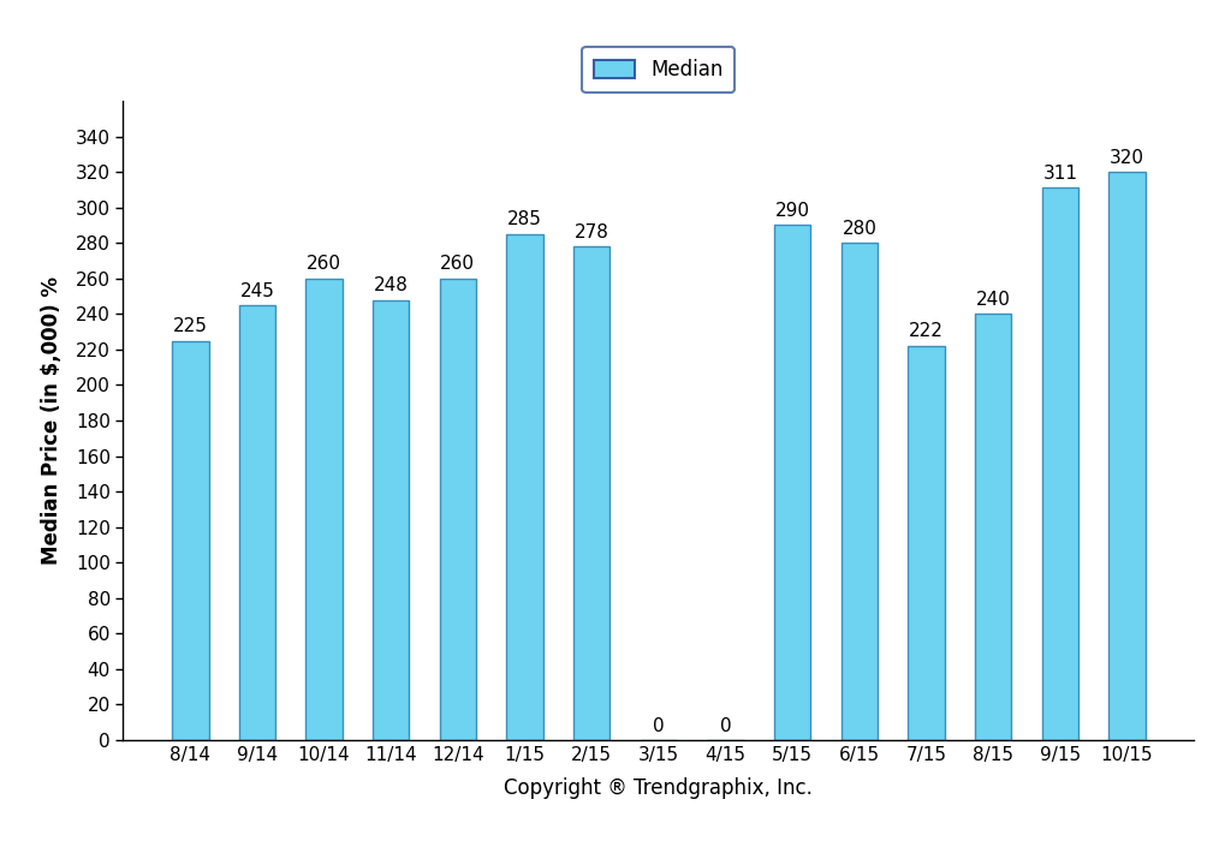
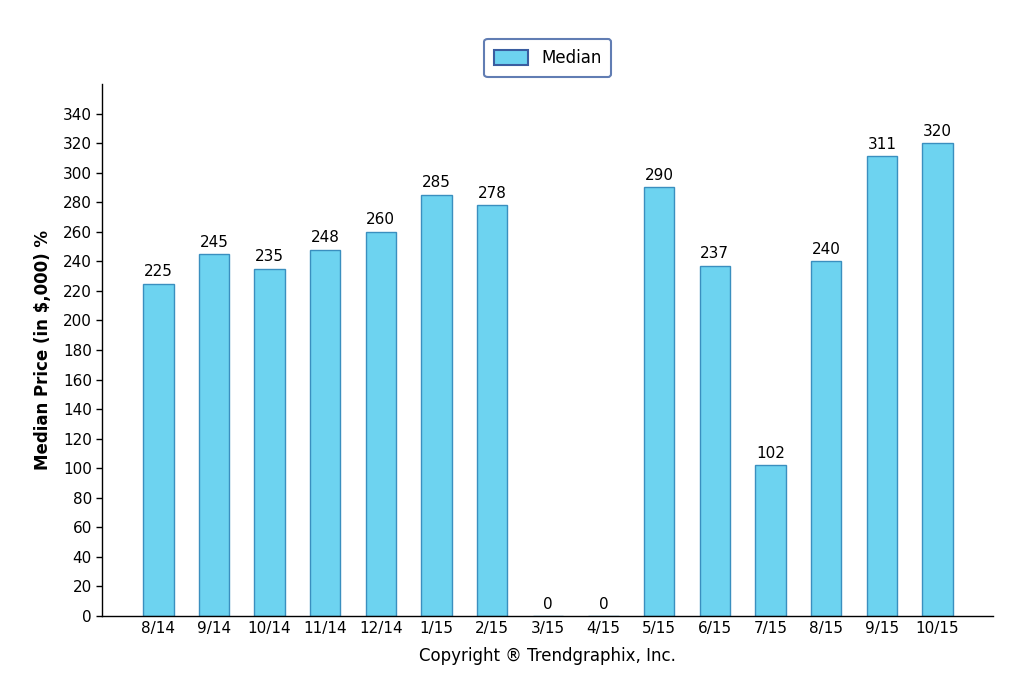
10/14: 260 -> 235
6/15: 280 -> 237
7/15: 222 -> 102
